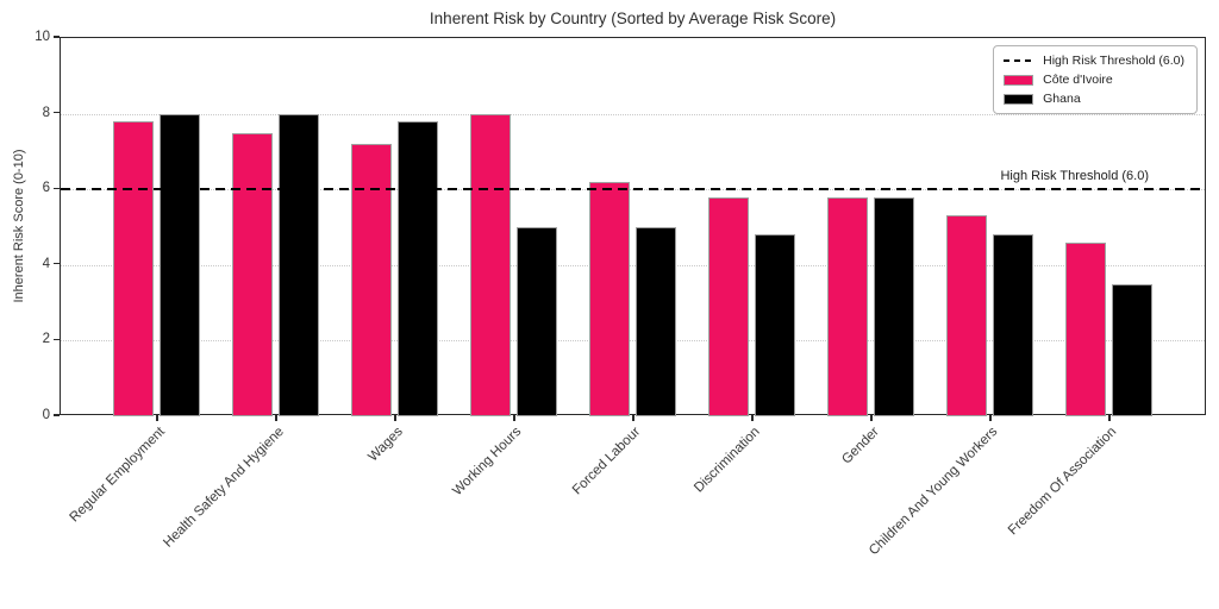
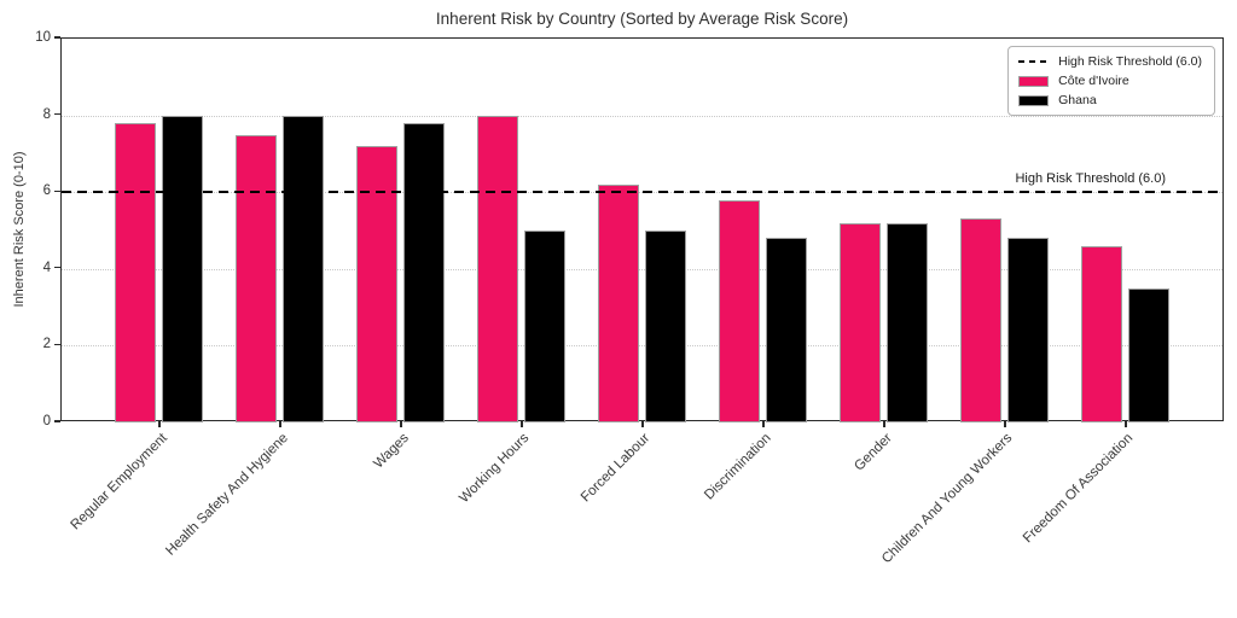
Côte d'Ivoire/Gender: 5.8 -> 5.2
Ghana/Gender: 5.8 -> 5.2
